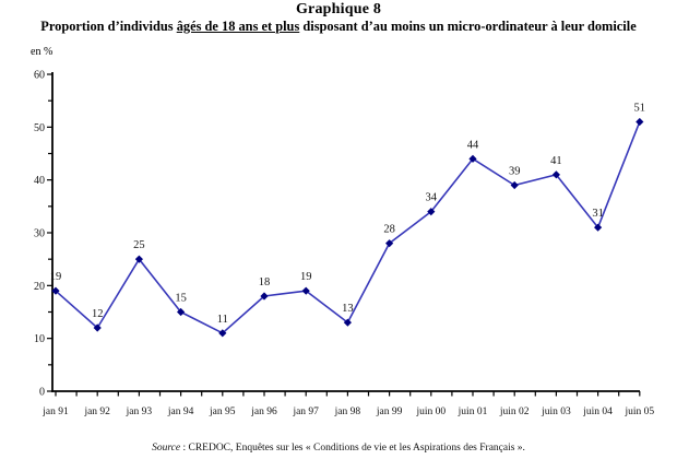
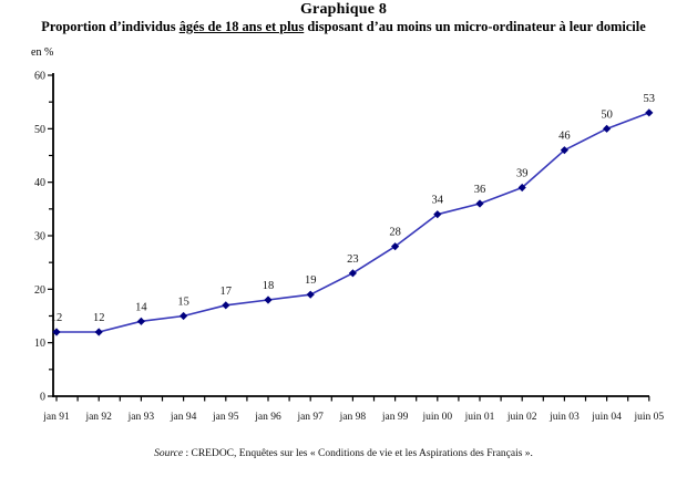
jan 91: 19 -> 12
jan 93: 25 -> 14
jan 95: 11 -> 17
jan 98: 13 -> 23
juin 01: 44 -> 36
juin 03: 41 -> 46
juin 04: 31 -> 50
juin 05: 51 -> 53
